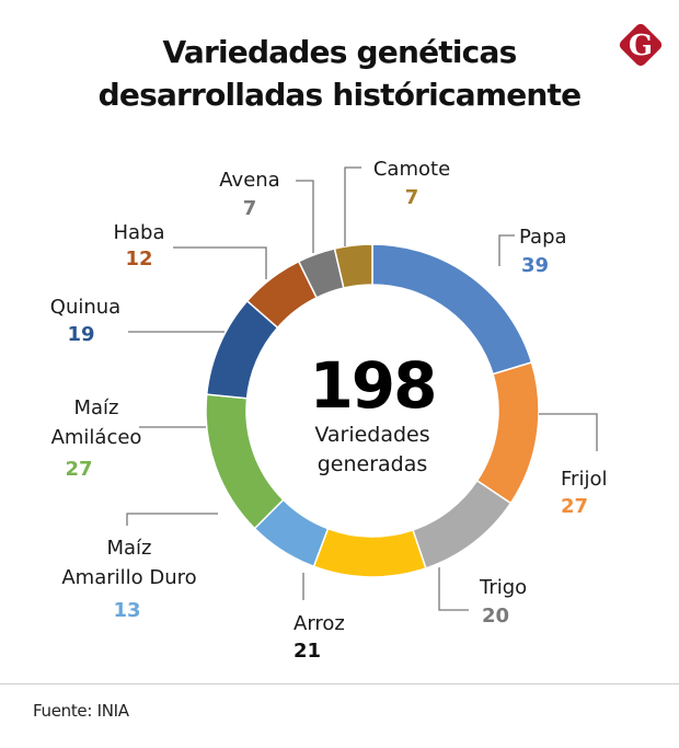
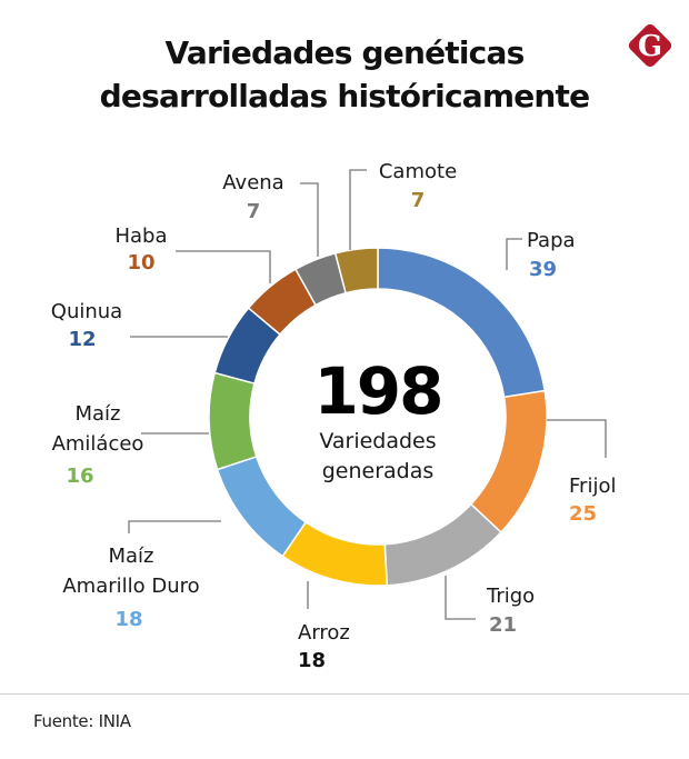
Frijol: 27 -> 25
Trigo: 20 -> 21
Arroz: 21 -> 18
Maíz Amarillo Duro: 13 -> 18
Maíz Amiláceo: 27 -> 16
Quinua: 19 -> 12
Haba: 12 -> 10
